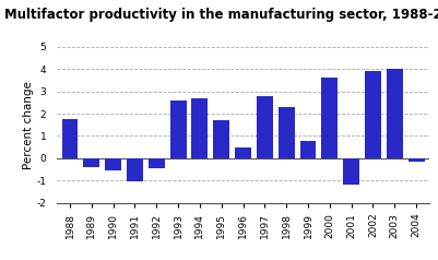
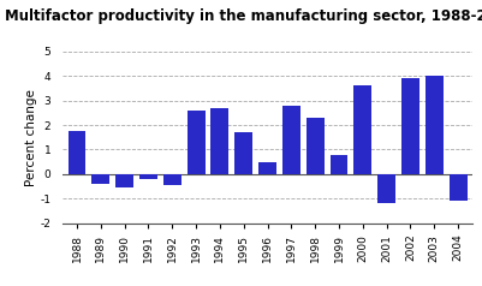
1991: -1.05 -> -0.20
2004: -0.15 -> -1.10
